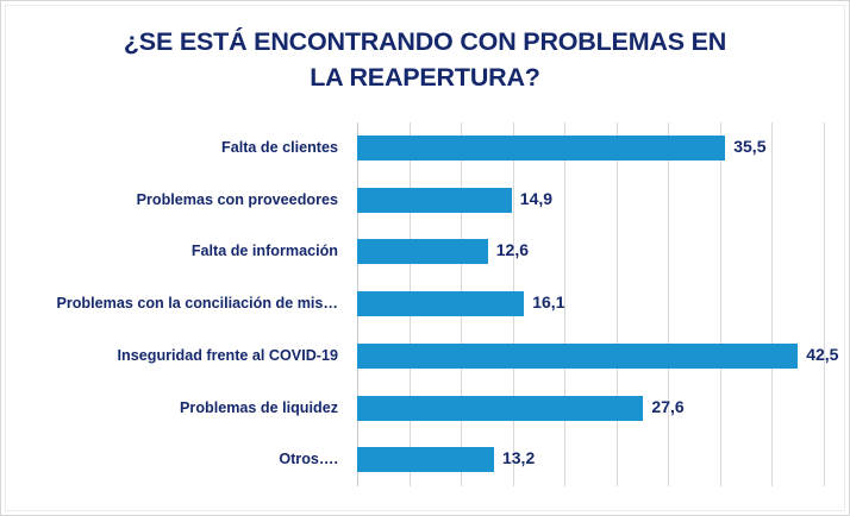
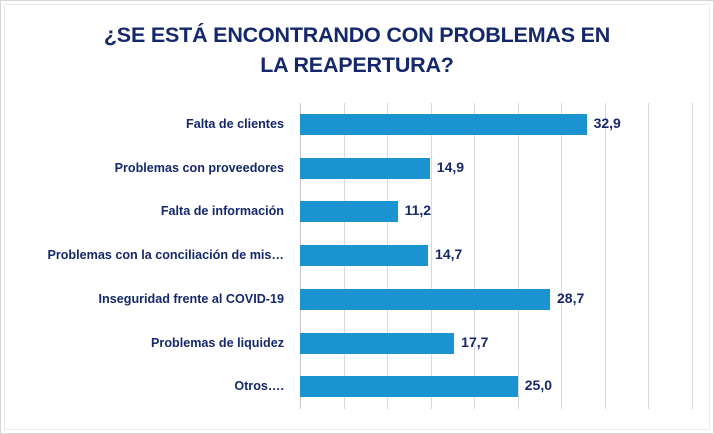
Falta de clientes: 35,5 -> 32,9
Falta de información: 12,6 -> 11,2
Problemas con la conciliación de mis…: 16,1 -> 14,7
Inseguridad frente al COVID-19: 42,5 -> 28,7
Problemas de liquidez: 27,6 -> 17,7
Otros….: 13,2 -> 25,0
